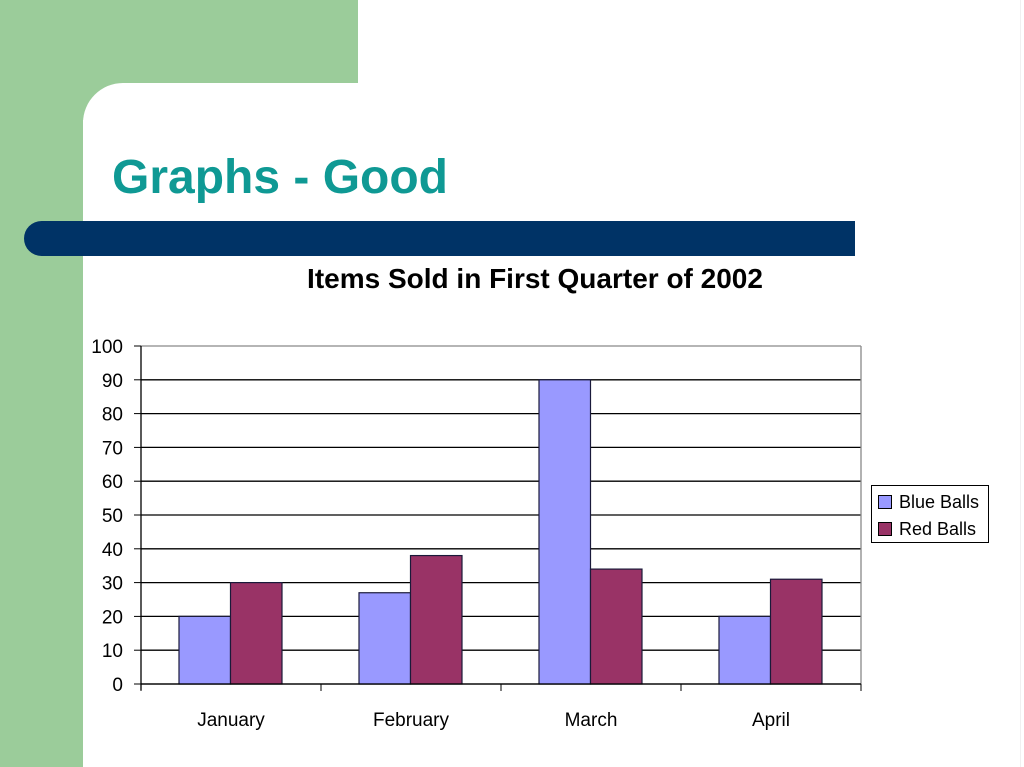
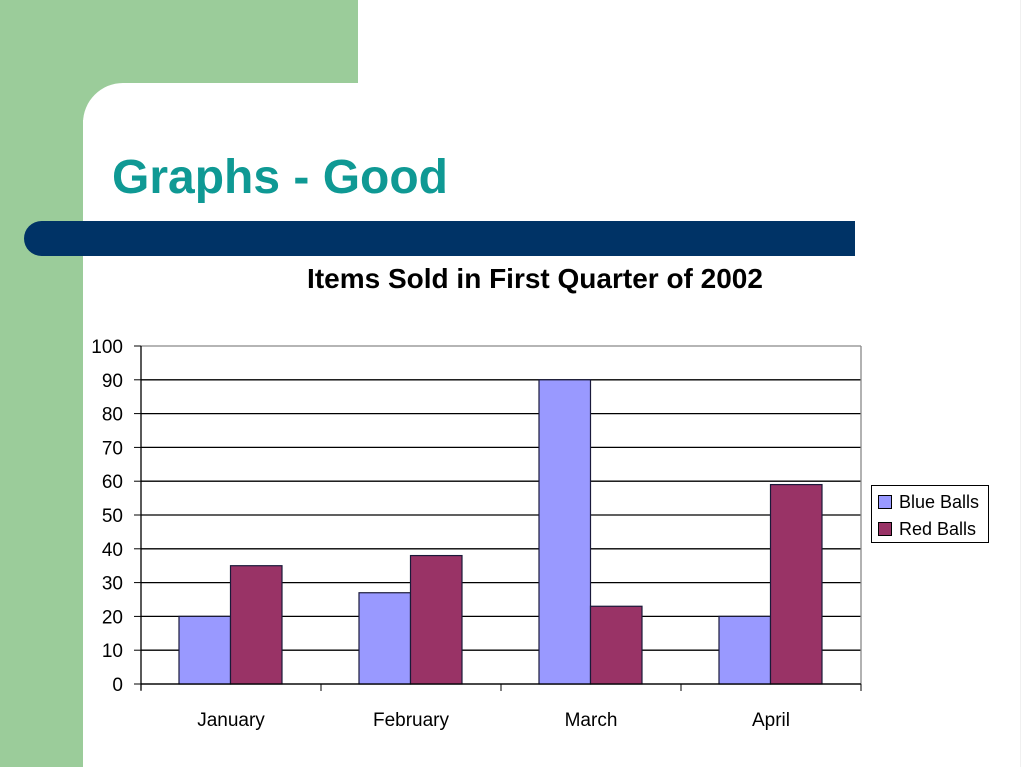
Red Balls/January: 30 -> 35
Red Balls/March: 34 -> 23
Red Balls/April: 31 -> 59
